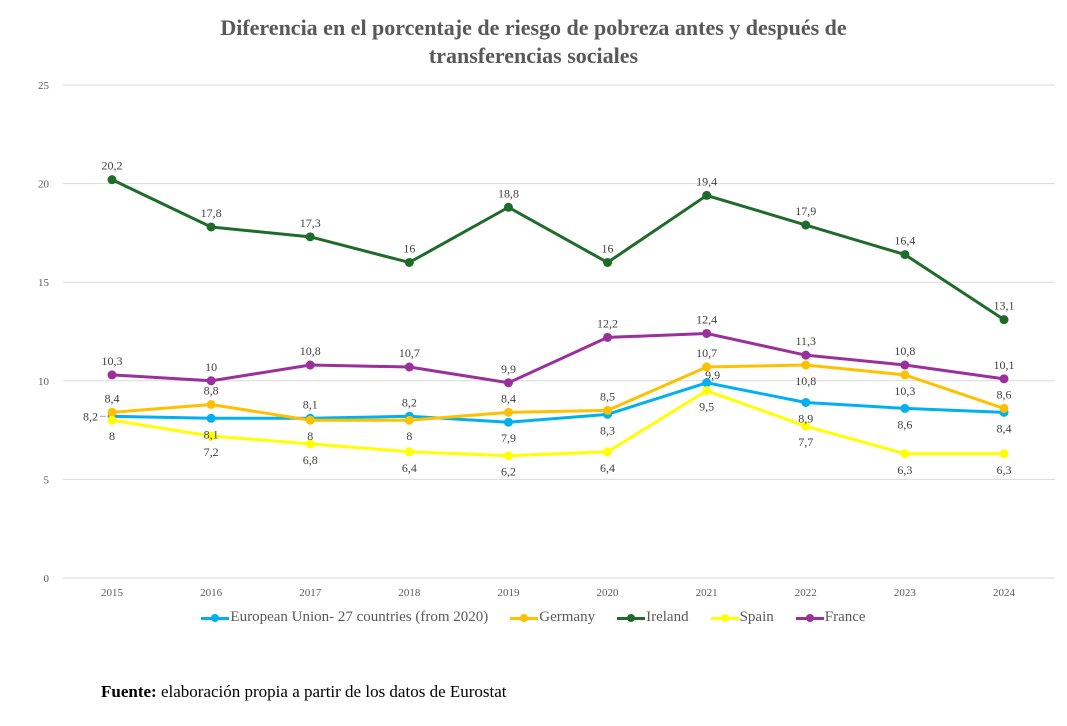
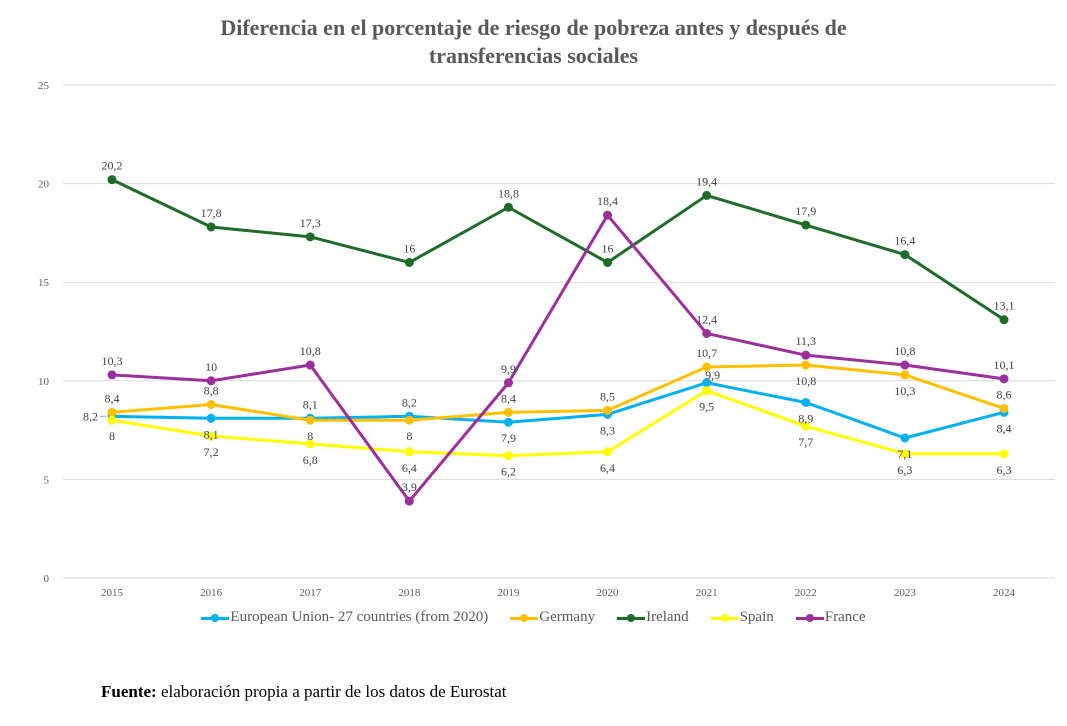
France/2018: 10,7 -> 3,9
France/2020: 12,2 -> 18,4
European Union- 27 countries (from 2020)/2023: 8,6 -> 7,1
